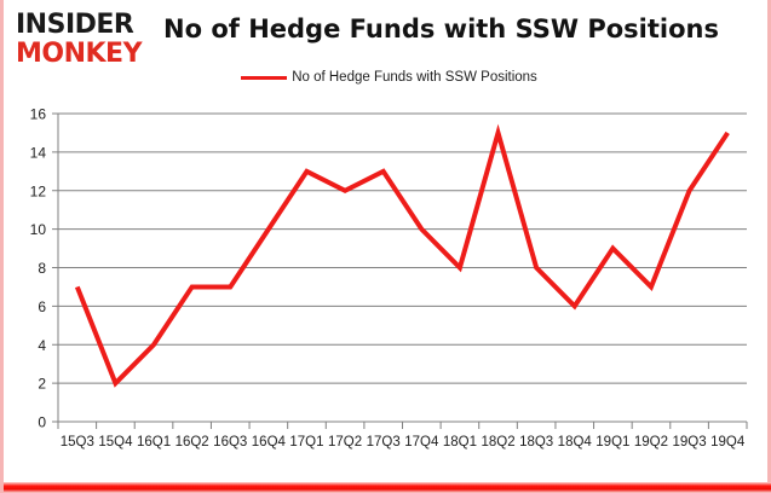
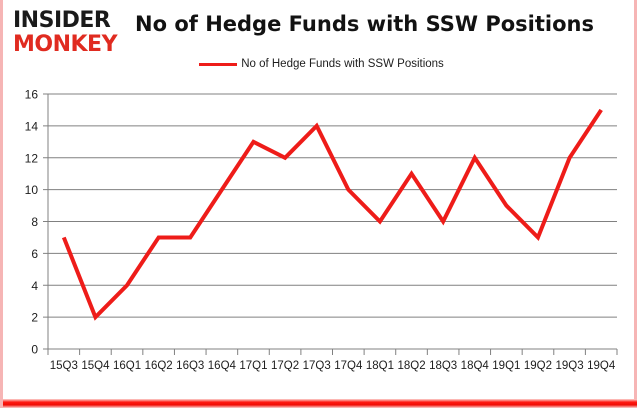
17Q3: 13 -> 14
18Q2: 15 -> 11
18Q4: 6 -> 12
